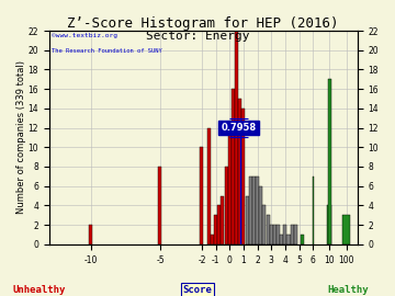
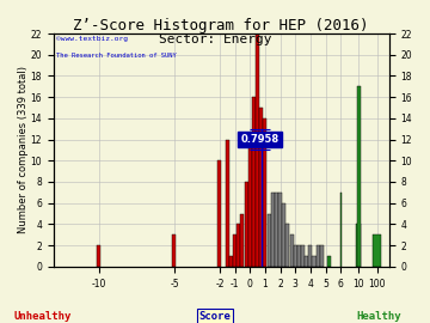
-5: 8 -> 3
